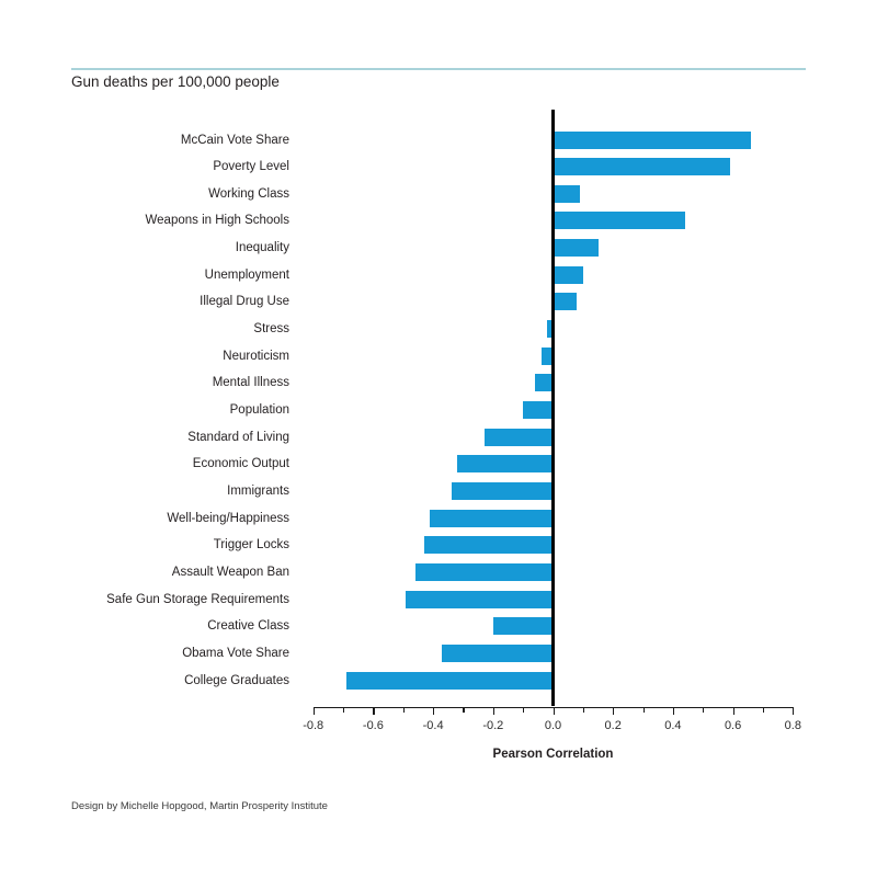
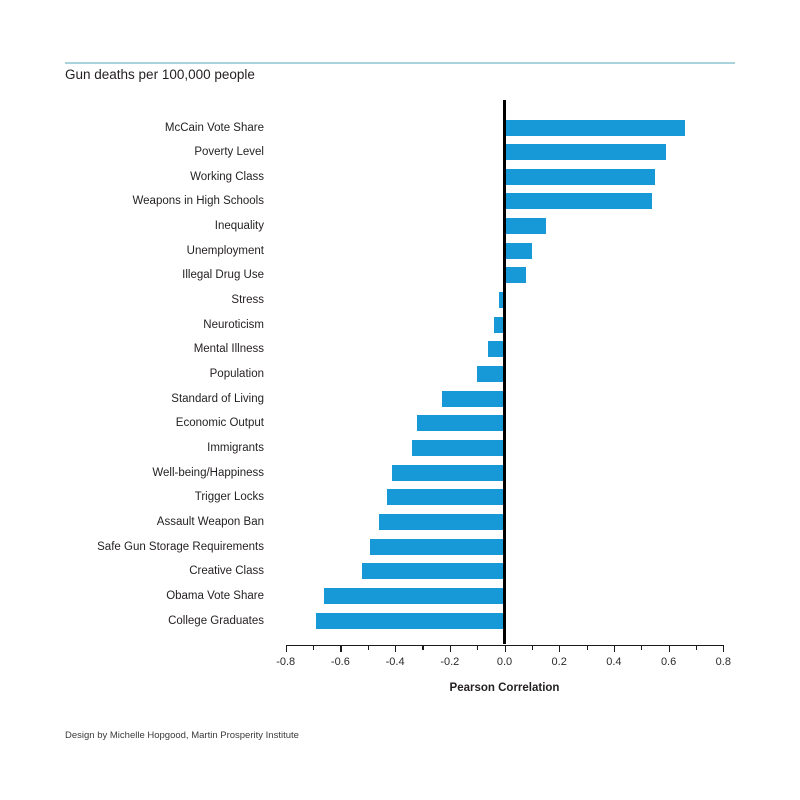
Working Class: 0.09 -> 0.55
Weapons in High Schools: 0.44 -> 0.54
Creative Class: -0.20 -> -0.52
Obama Vote Share: -0.37 -> -0.66
